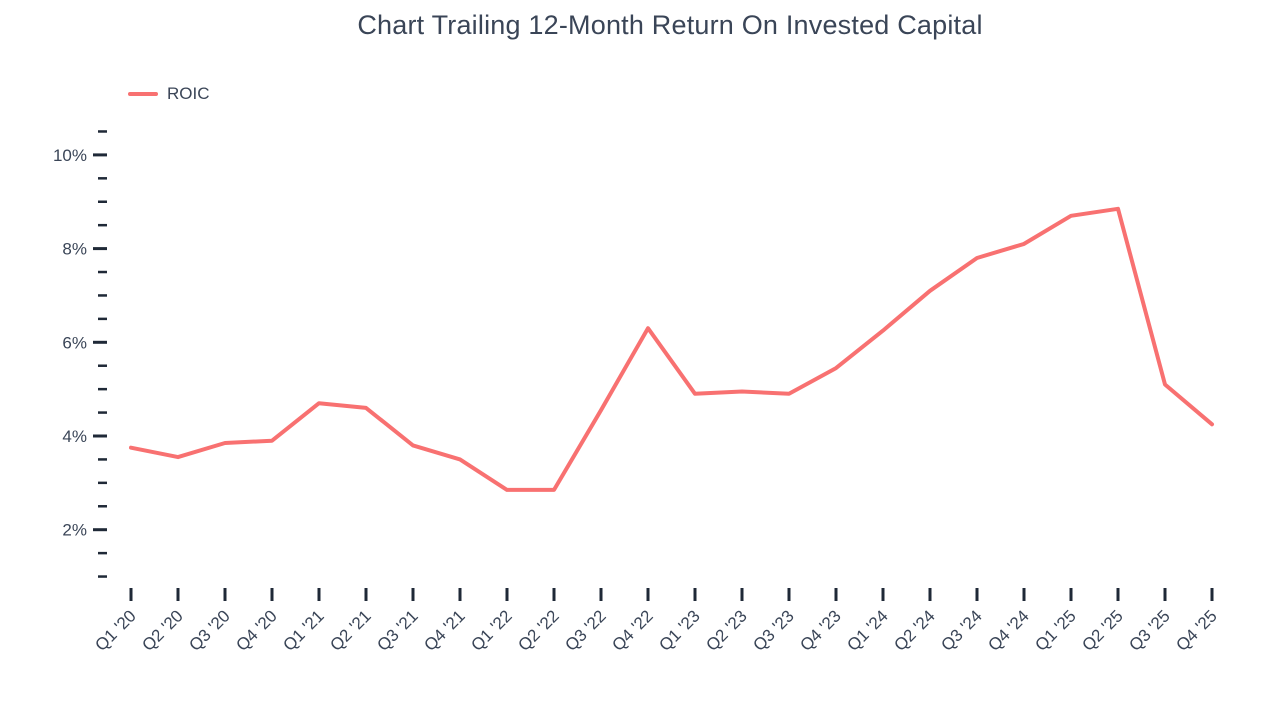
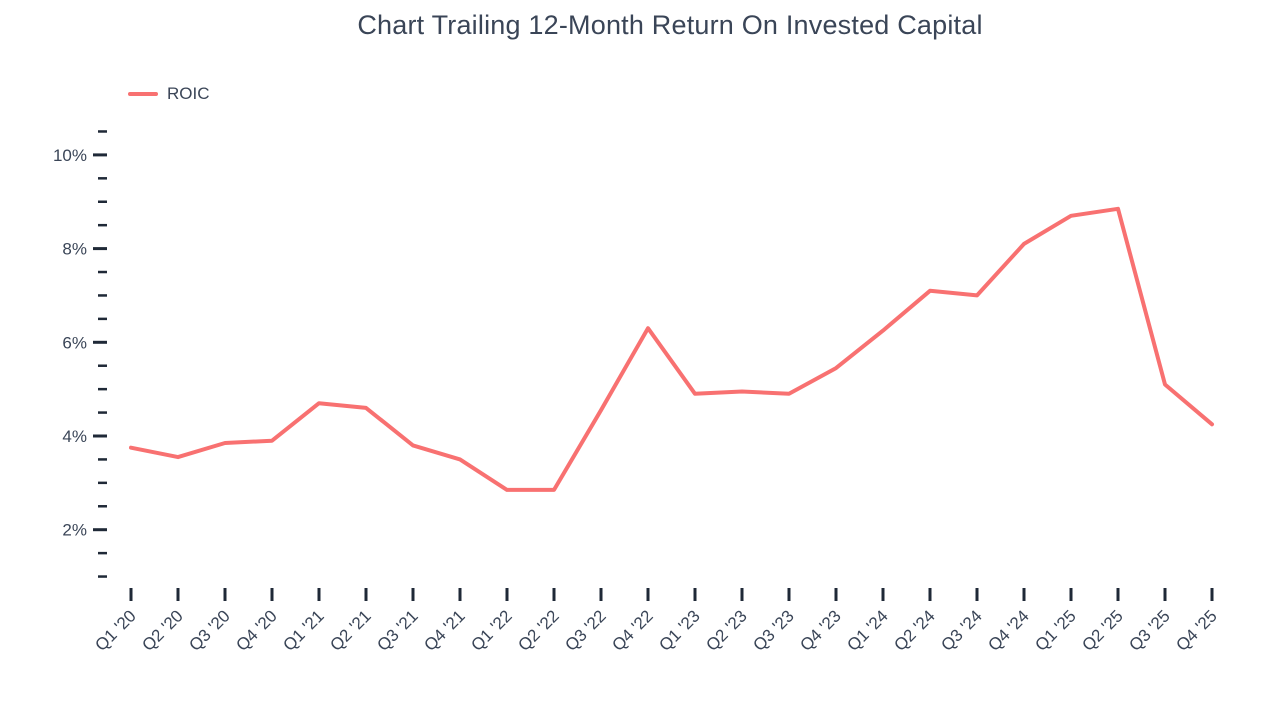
Q3 '24: 7.8% -> 7.0%
